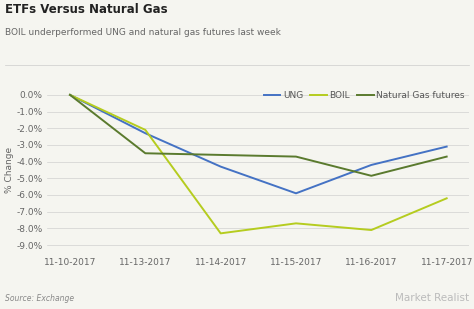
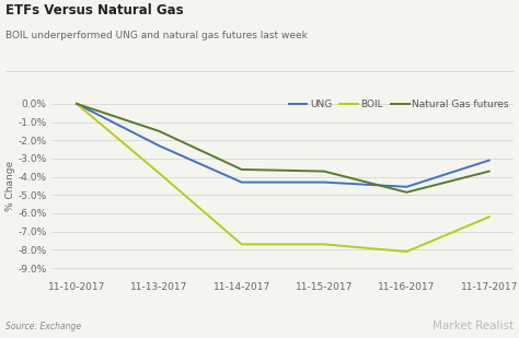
BOIL/11-13-2017: -2.1% -> -3.8%
Natural Gas futures/11-13-2017: -3.5% -> -1.5%
BOIL/11-14-2017: -8.3% -> -7.7%
UNG/11-15-2017: -5.9% -> -4.3%
UNG/11-16-2017: -4.2% -> -4.5%
